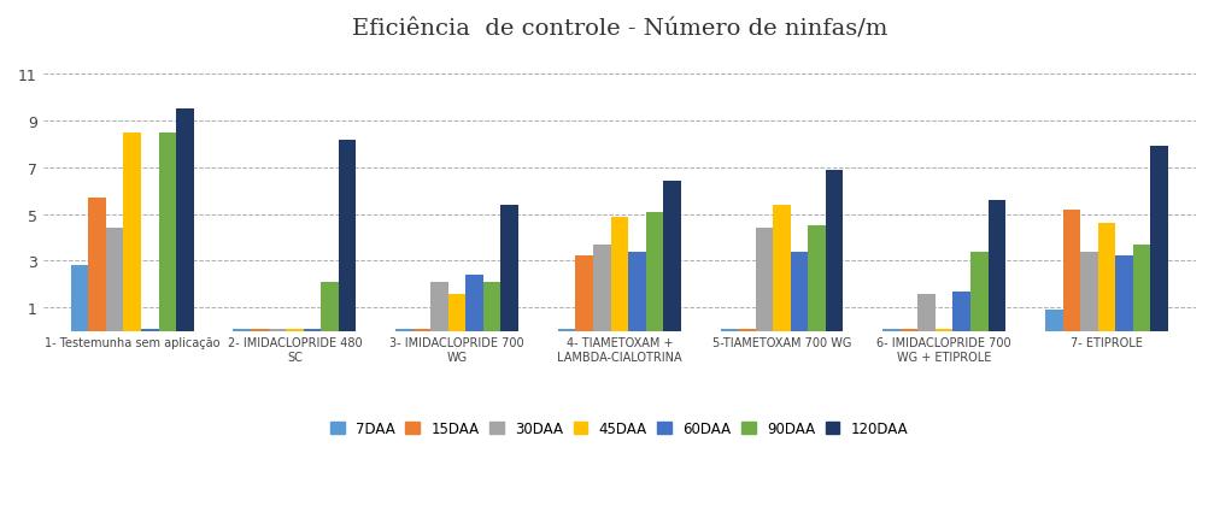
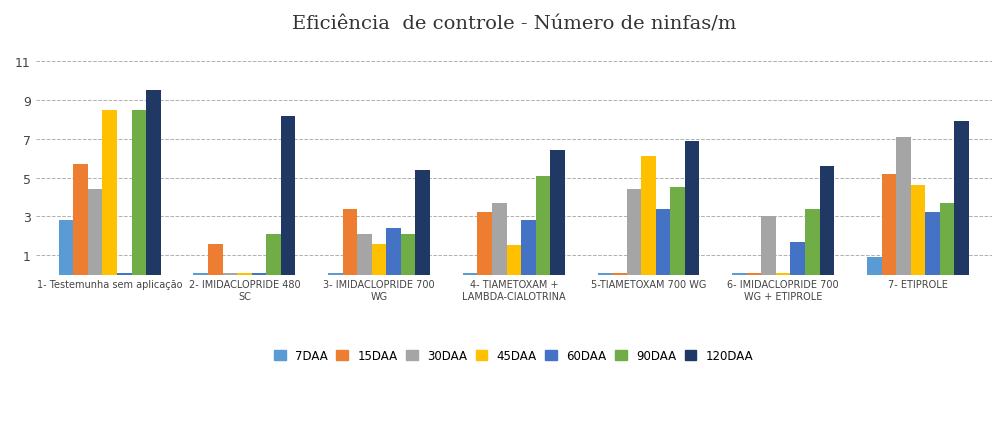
15DAA/2- IMIDACLOPRIDE 480 SC: 0.1 -> 1.6
15DAA/3- IMIDACLOPRIDE 700 WG: 0.1 -> 3.4
45DAA/4- TIAMETOXAM + LAMBDA-CIALOTRINA: 4.9 -> 1.5
60DAA/4- TIAMETOXAM + LAMBDA-CIALOTRINA: 3.4 -> 2.8
45DAA/5-TIAMETOXAM 700 WG: 5.4 -> 6.1
30DAA/6- IMIDACLOPRIDE 700 WG + ETIPROLE: 1.6 -> 3.0
30DAA/7- ETIPROLE: 3.4 -> 7.1
